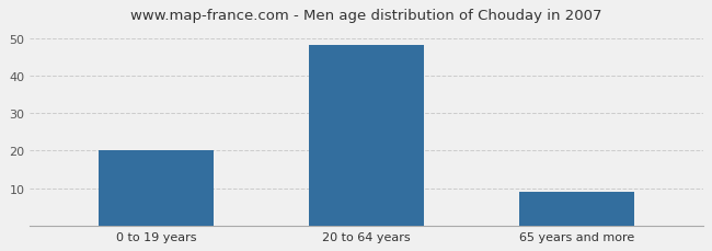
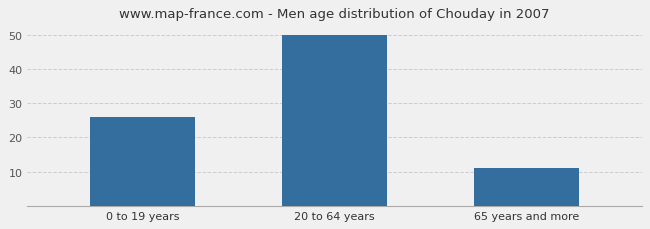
0 to 19 years: 20 -> 26
20 to 64 years: 48 -> 50
65 years and more: 9 -> 11
